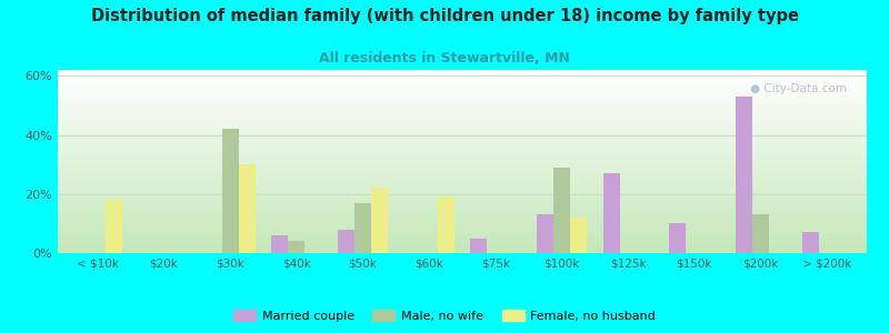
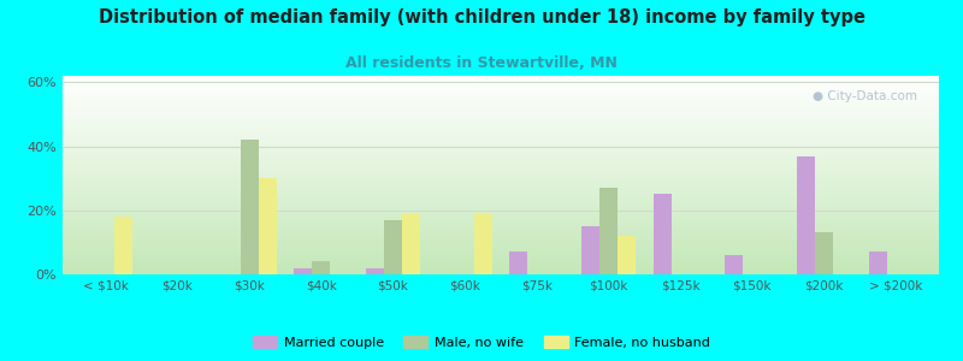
Married couple/$40k: 6% -> 2%
Married couple/$50k: 8% -> 2%
Female, no husband/$50k: 22% -> 19%
Married couple/$75k: 5% -> 7%
Married couple/$100k: 13% -> 15%
Male, no wife/$100k: 29% -> 27%
Married couple/$125k: 27% -> 25%
Married couple/$150k: 10% -> 6%
Married couple/$200k: 53% -> 37%
